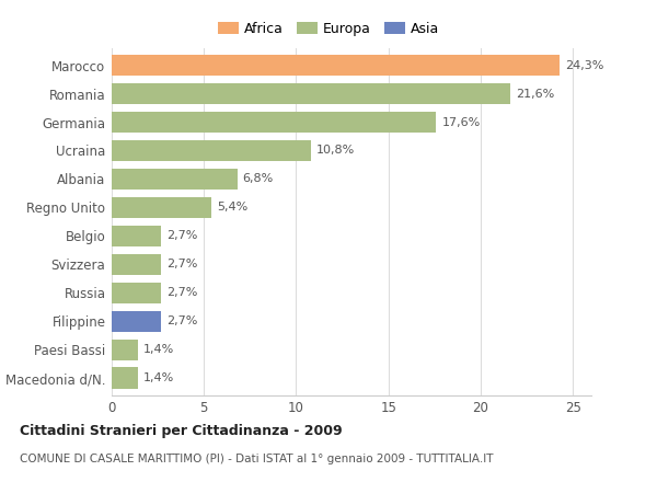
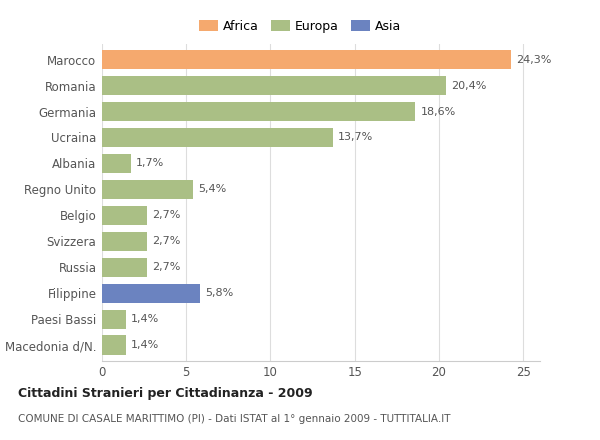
Romania: 21,6% -> 20,4%
Germania: 17,6% -> 18,6%
Ucraina: 10,8% -> 13,7%
Albania: 6,8% -> 1,7%
Filippine: 2,7% -> 5,8%
